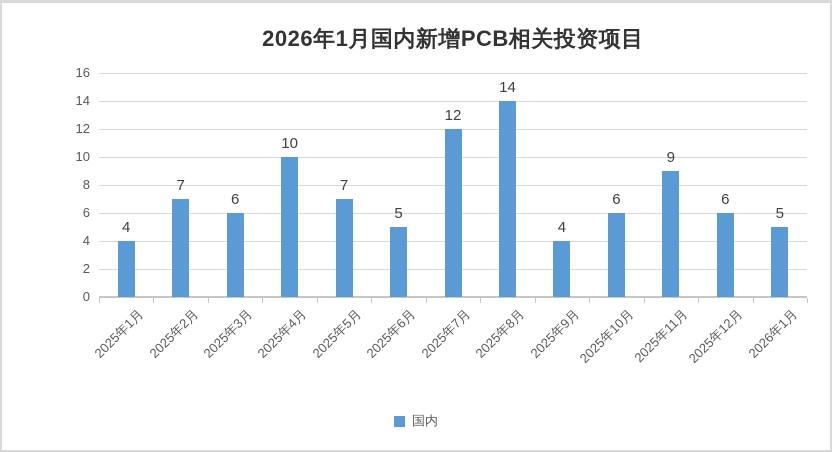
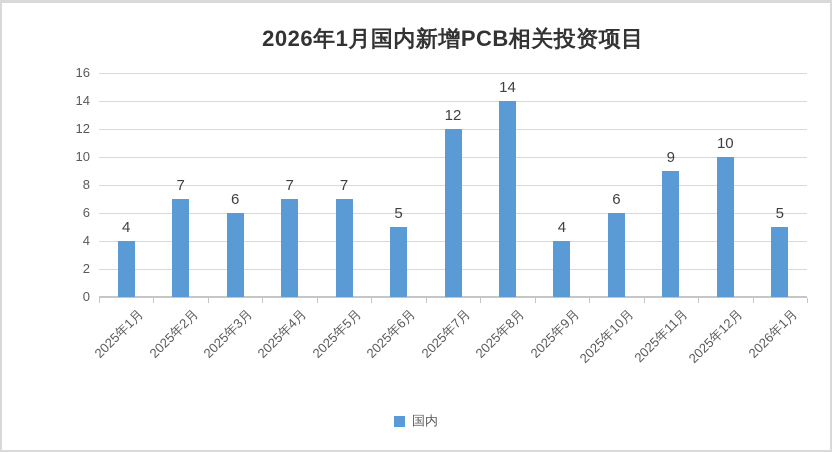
2025年4月: 10 -> 7
2025年12月: 6 -> 10
